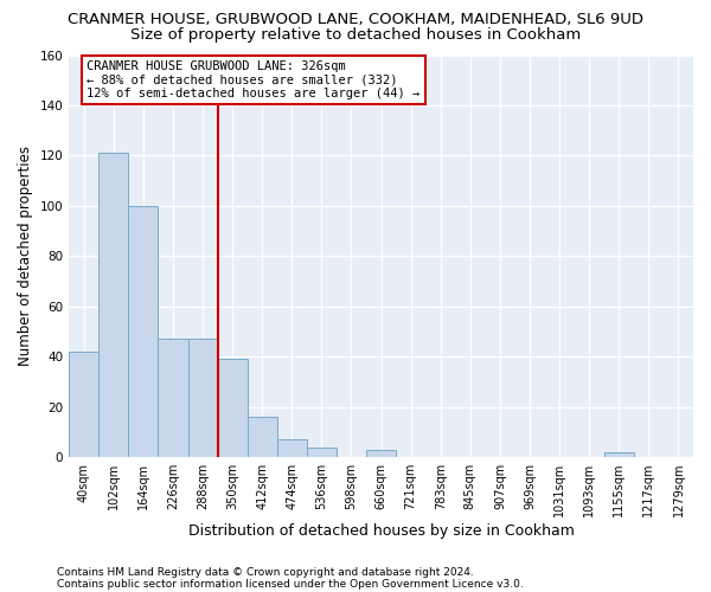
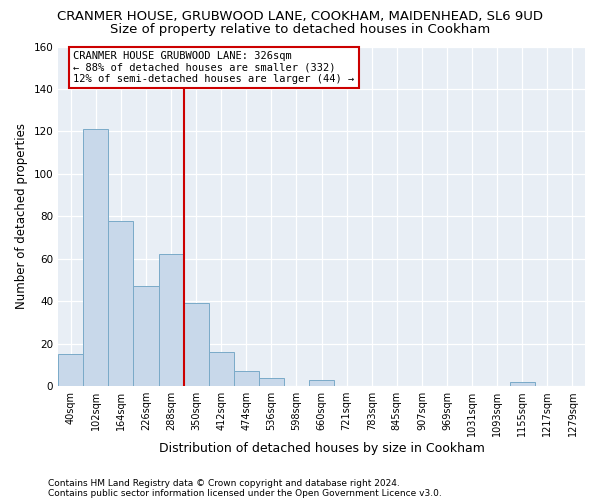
40sqm: 42 -> 15
164sqm: 100 -> 78
288sqm: 47 -> 62
